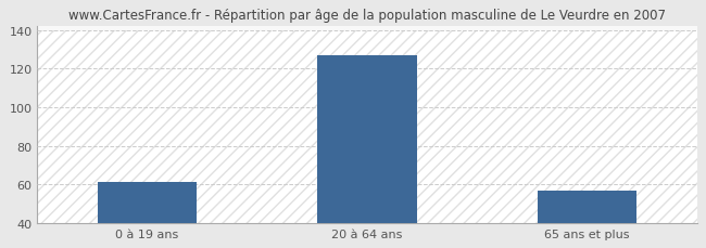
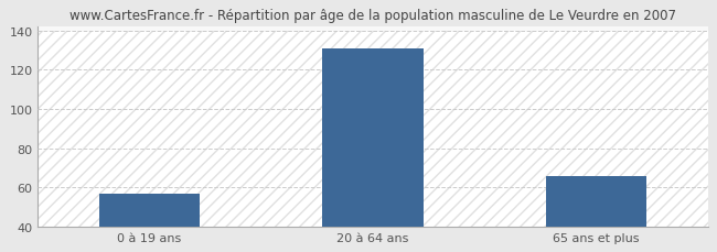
0 à 19 ans: 61 -> 57
20 à 64 ans: 127 -> 131
65 ans et plus: 57 -> 66
